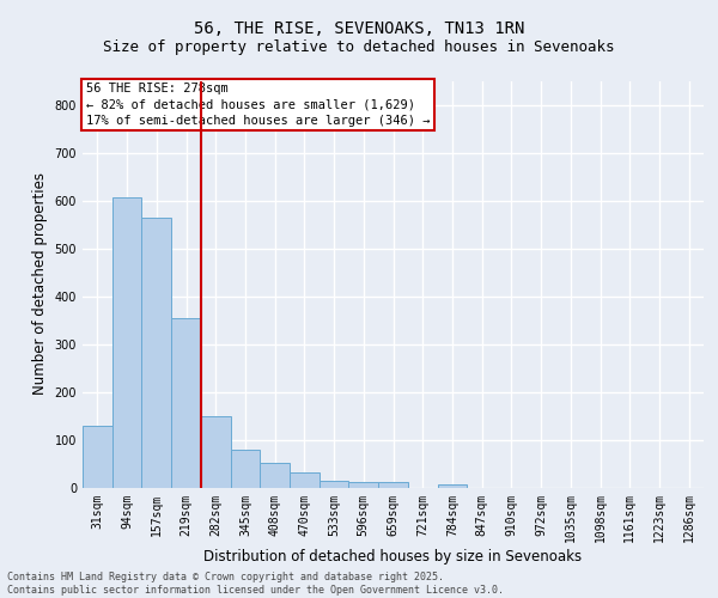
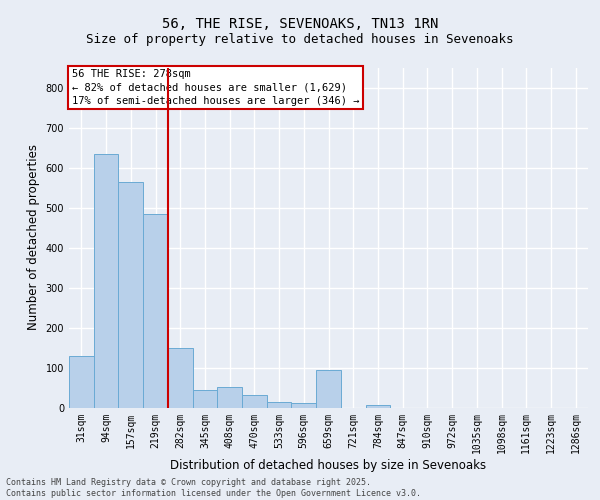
94sqm: 607 -> 635
219sqm: 355 -> 485
345sqm: 78 -> 45
659sqm: 12 -> 95
